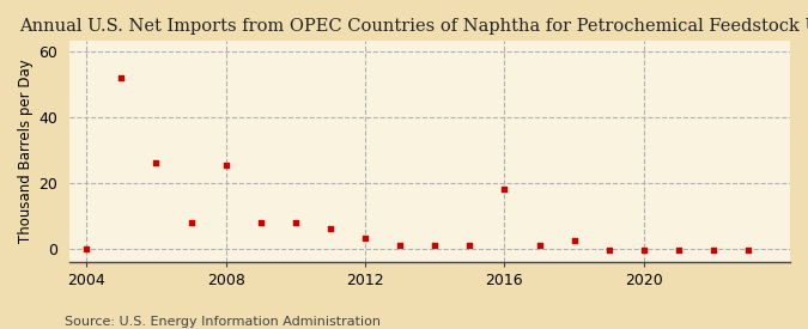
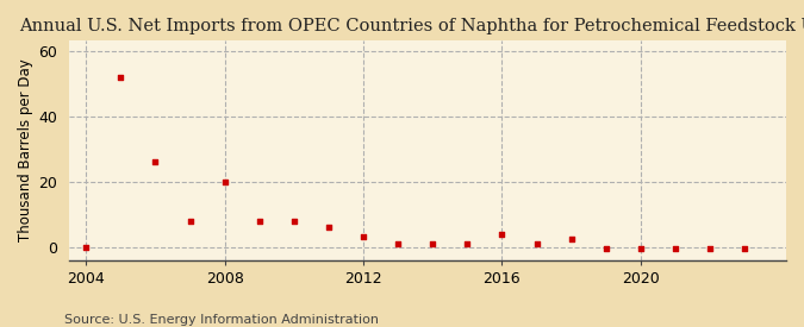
2008: 25.5 -> 20.0
2016: 18.0 -> 4.0
